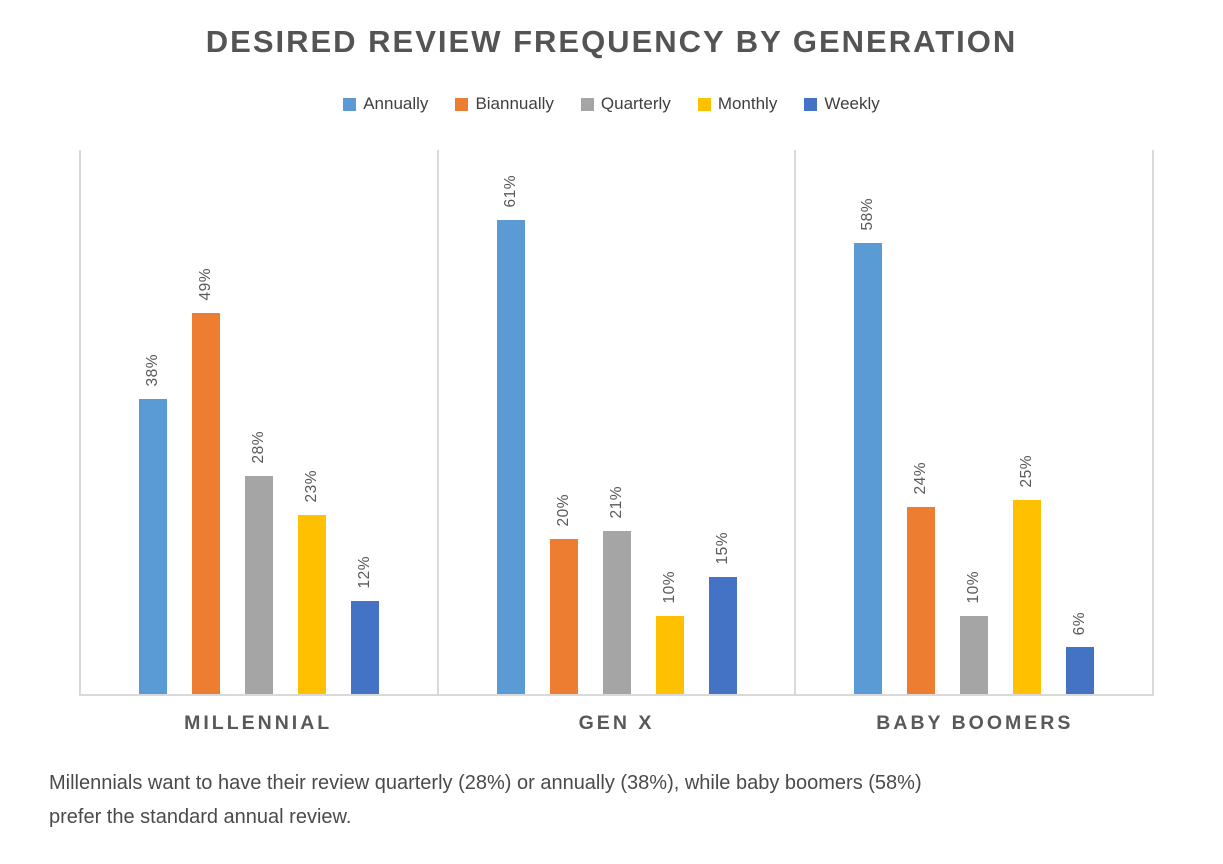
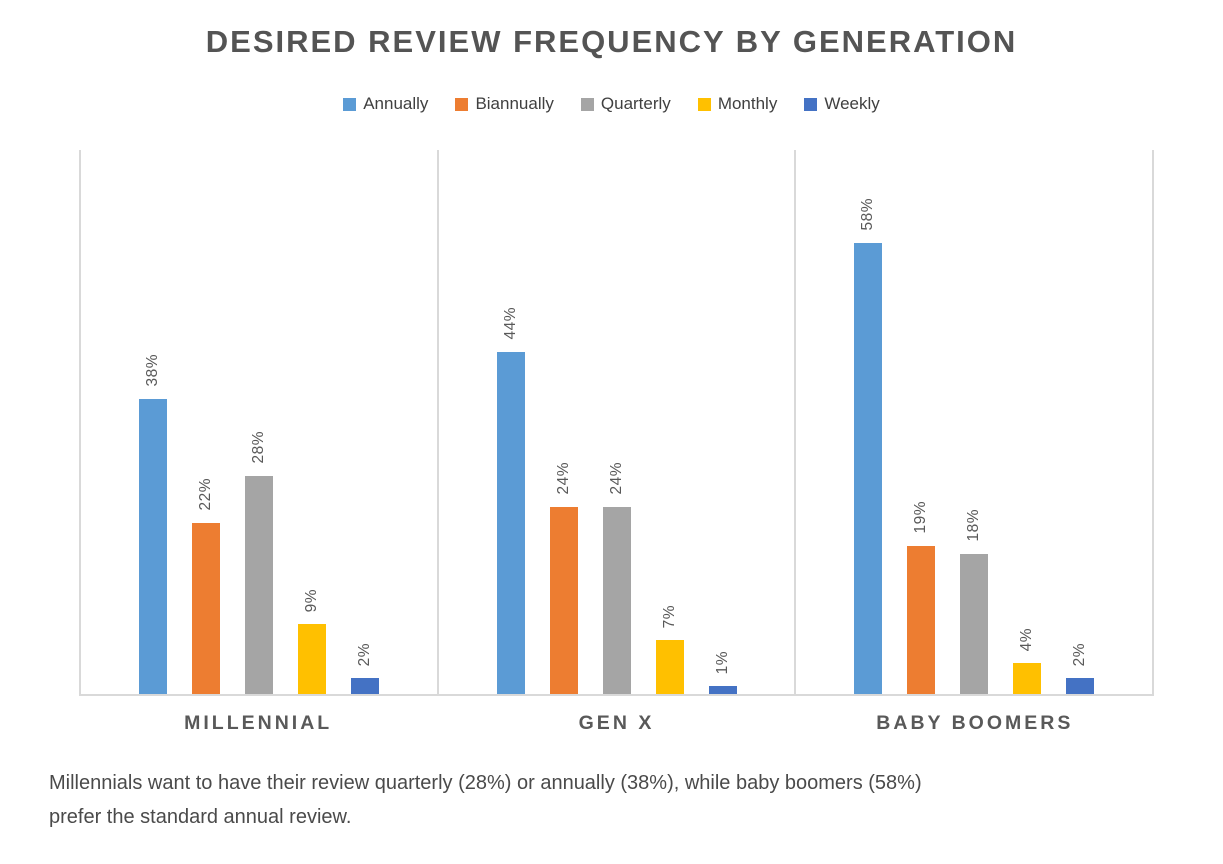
Biannually/MILLENNIAL: 49% -> 22%
Monthly/MILLENNIAL: 23% -> 9%
Weekly/MILLENNIAL: 12% -> 2%
Annually/GEN X: 61% -> 44%
Biannually/GEN X: 20% -> 24%
Quarterly/GEN X: 21% -> 24%
Monthly/GEN X: 10% -> 7%
Weekly/GEN X: 15% -> 1%
Biannually/BABY BOOMERS: 24% -> 19%
Quarterly/BABY BOOMERS: 10% -> 18%
Monthly/BABY BOOMERS: 25% -> 4%
Weekly/BABY BOOMERS: 6% -> 2%
